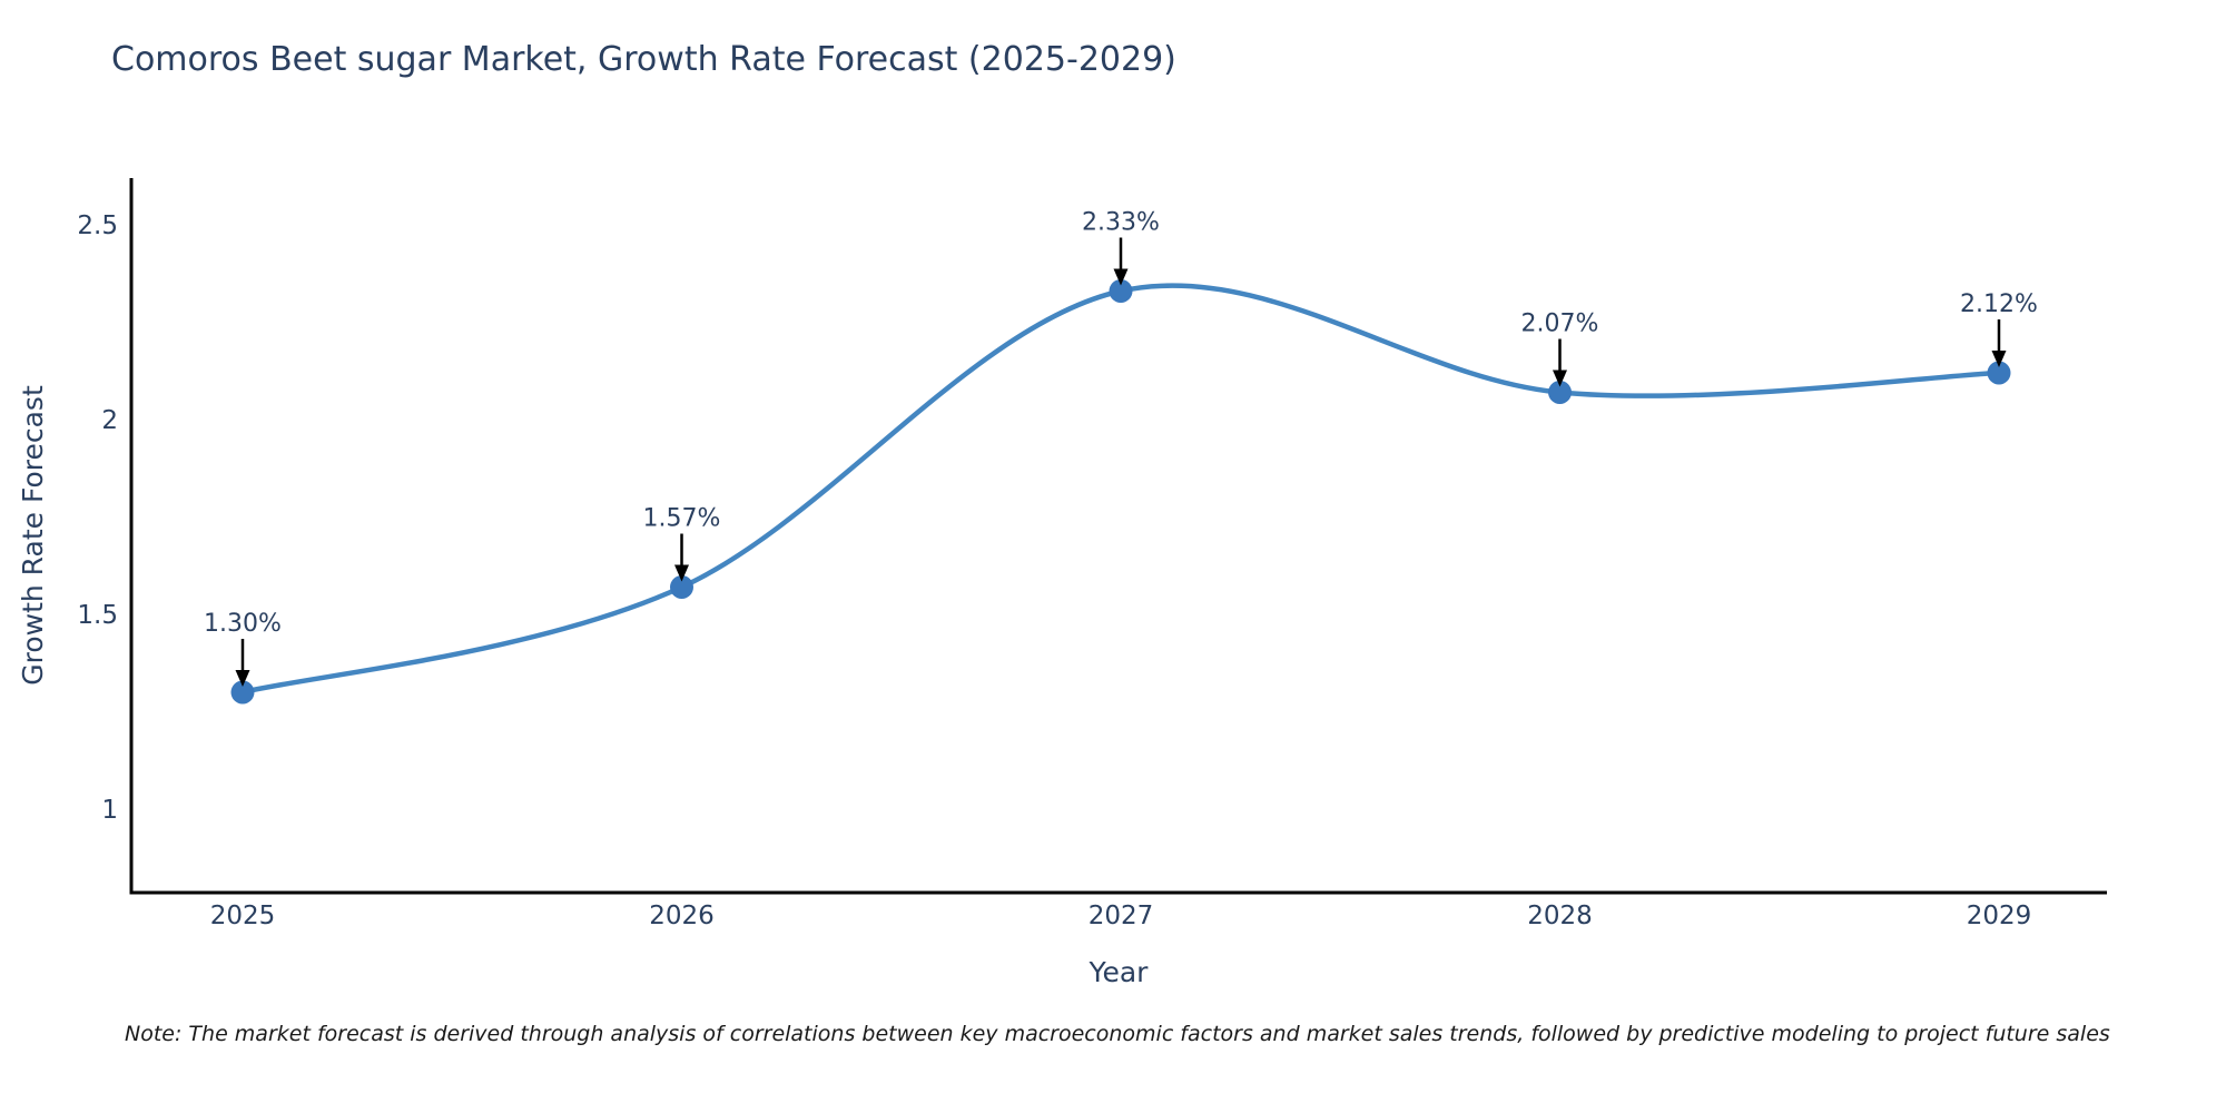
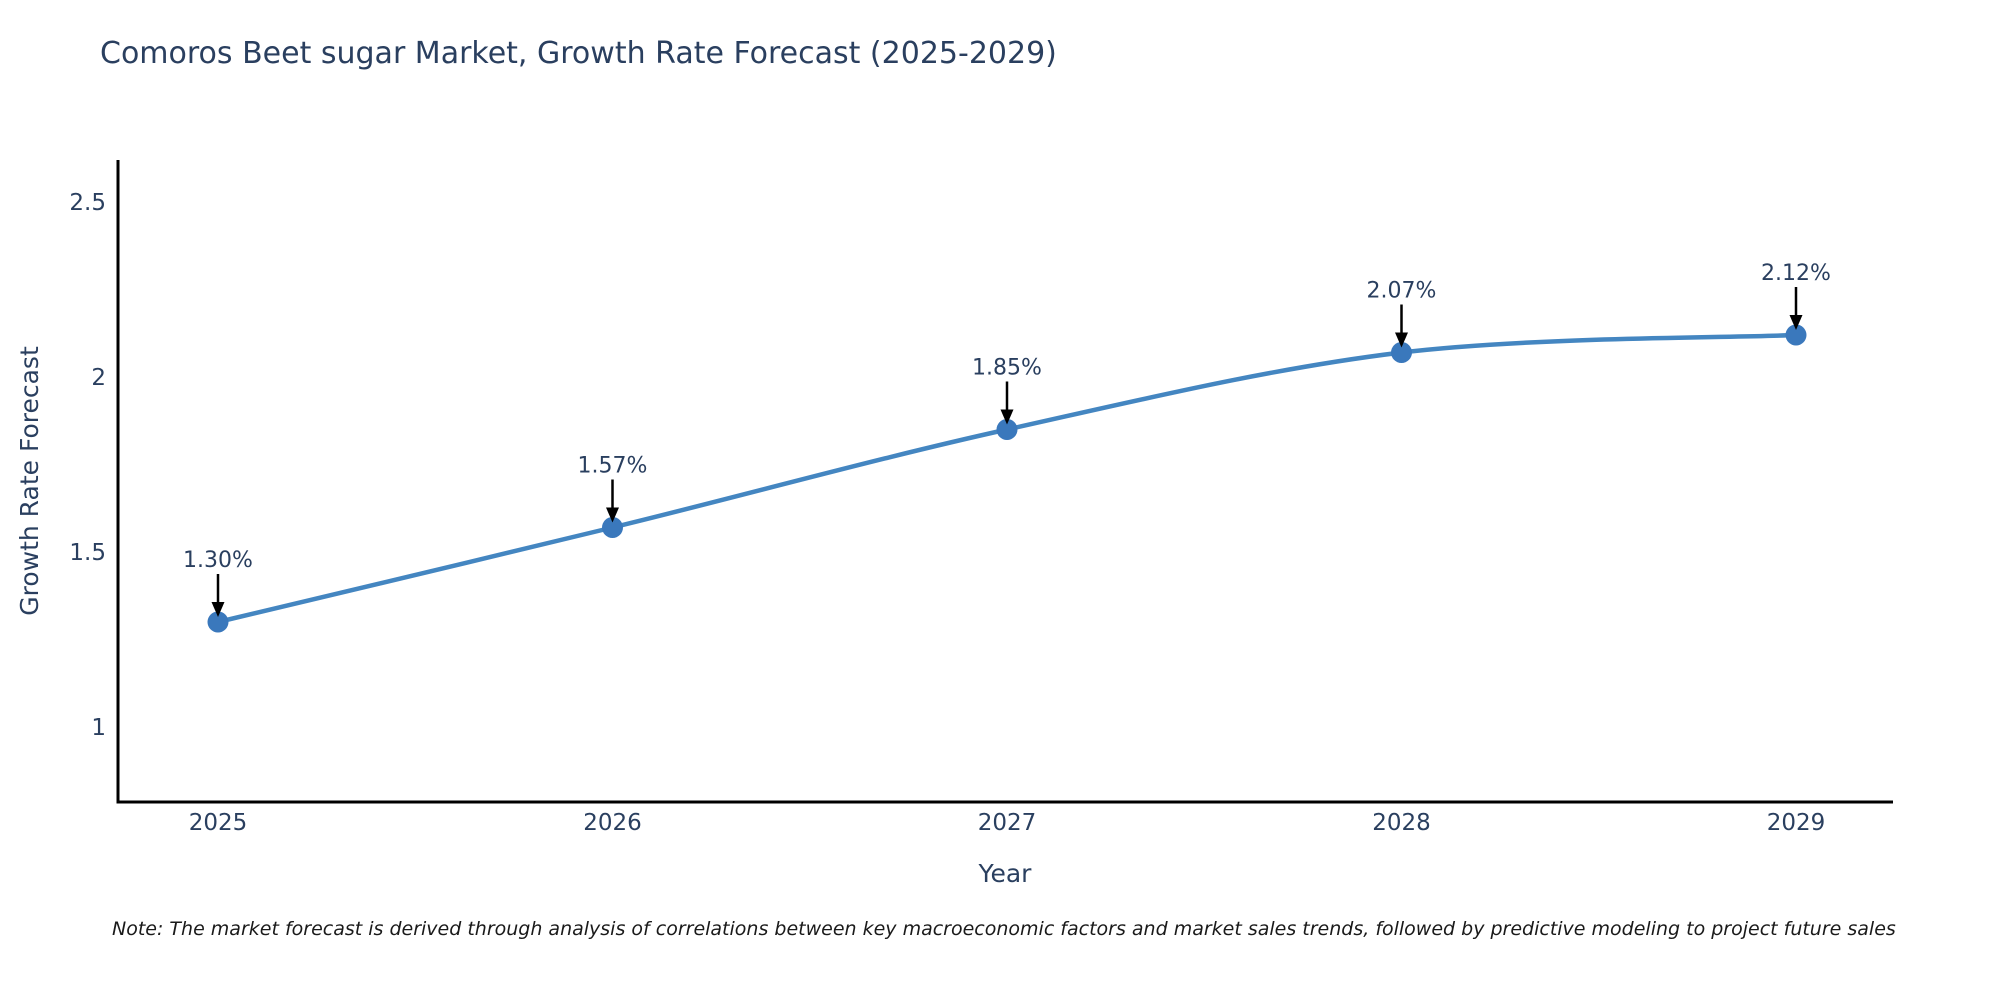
2027: 2.33% -> 1.85%
